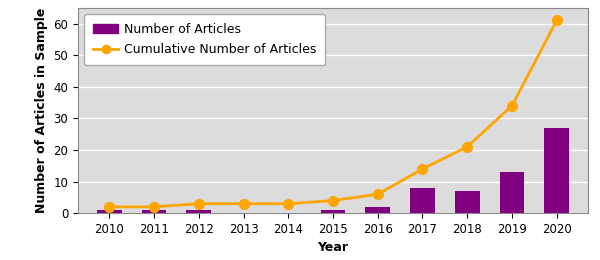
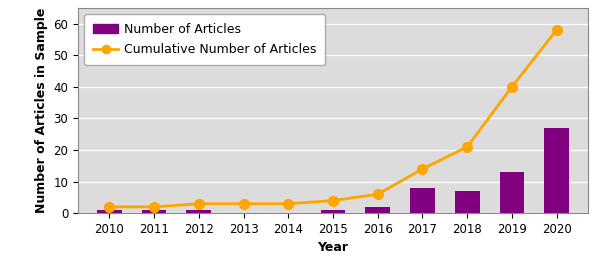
Cumulative Number of Articles/2019: 34 -> 40
Cumulative Number of Articles/2020: 61 -> 58
